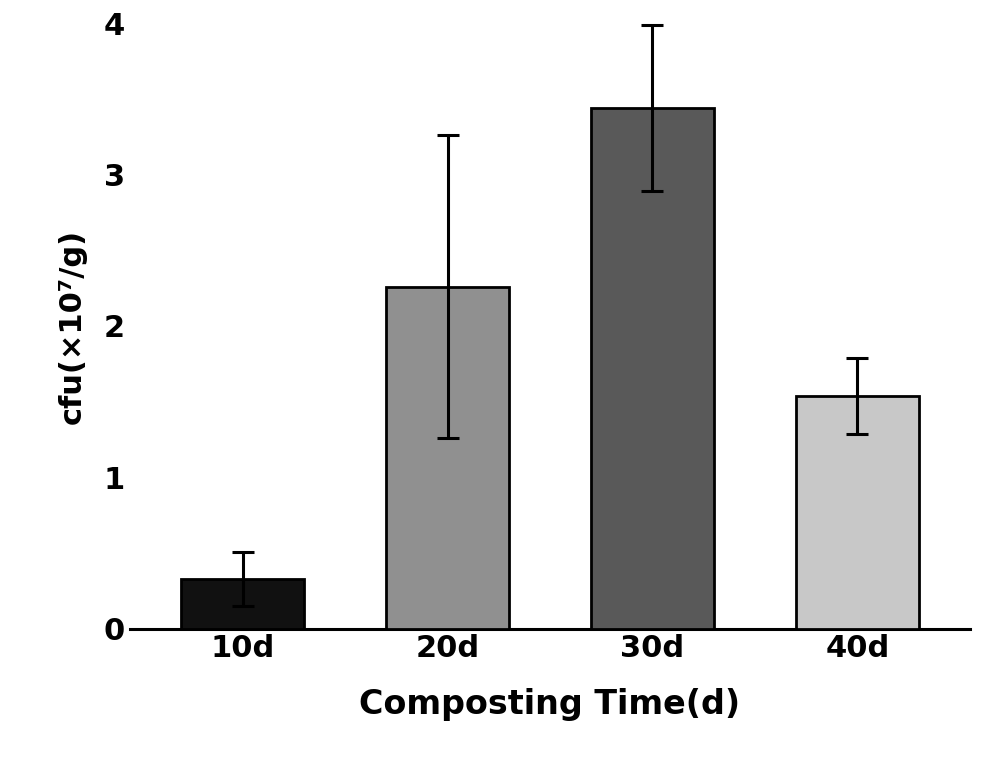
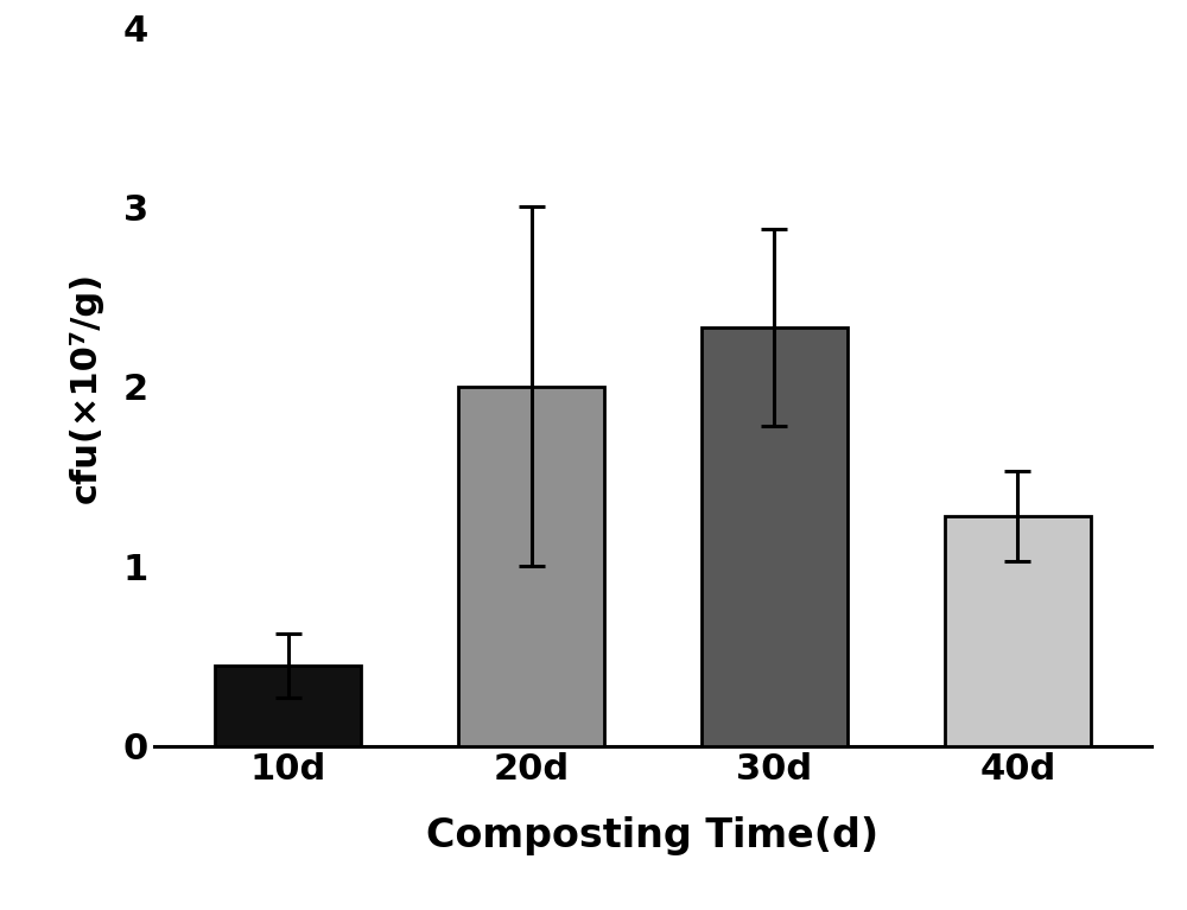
10d: 0.33 -> 0.45
20d: 2.26 -> 2.00
30d: 3.44 -> 2.33
40d: 1.54 -> 1.28
